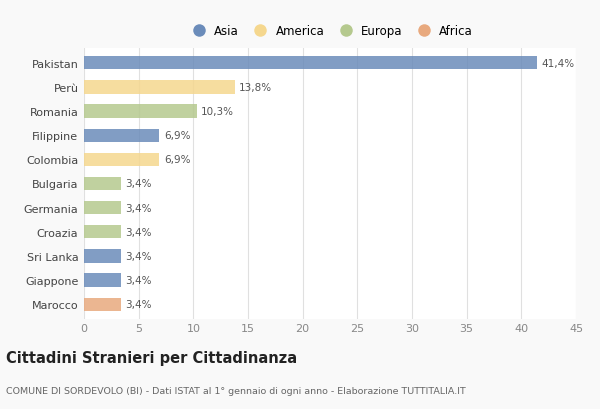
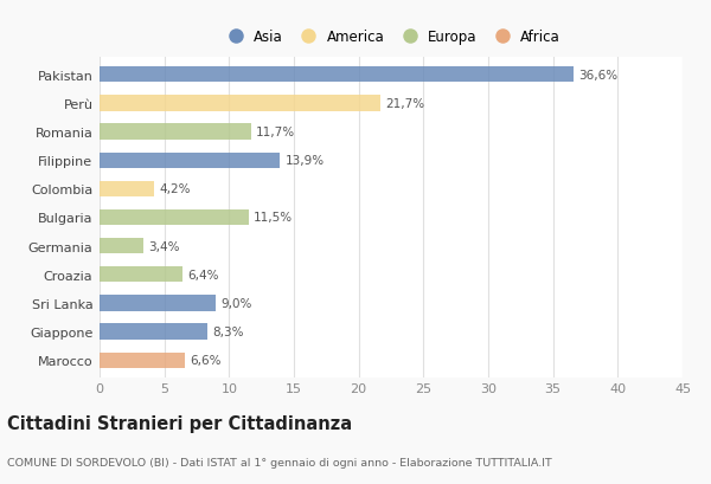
Pakistan: 41,4% -> 36,6%
Perù: 13,8% -> 21,7%
Romania: 10,3% -> 11,7%
Filippine: 6,9% -> 13,9%
Colombia: 6,9% -> 4,2%
Bulgaria: 3,4% -> 11,5%
Croazia: 3,4% -> 6,4%
Sri Lanka: 3,4% -> 9,0%
Giappone: 3,4% -> 8,3%
Marocco: 3,4% -> 6,6%
